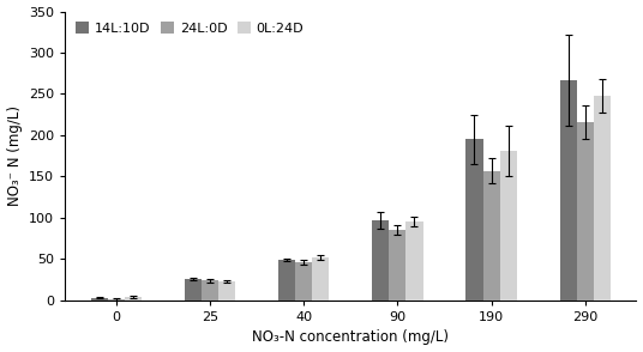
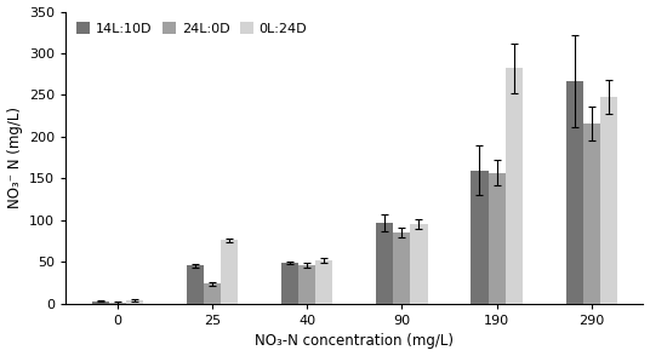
14L:10D/25: 26 -> 46
0L:24D/25: 23 -> 76
14L:10D/190: 195 -> 160
0L:24D/190: 181 -> 282
